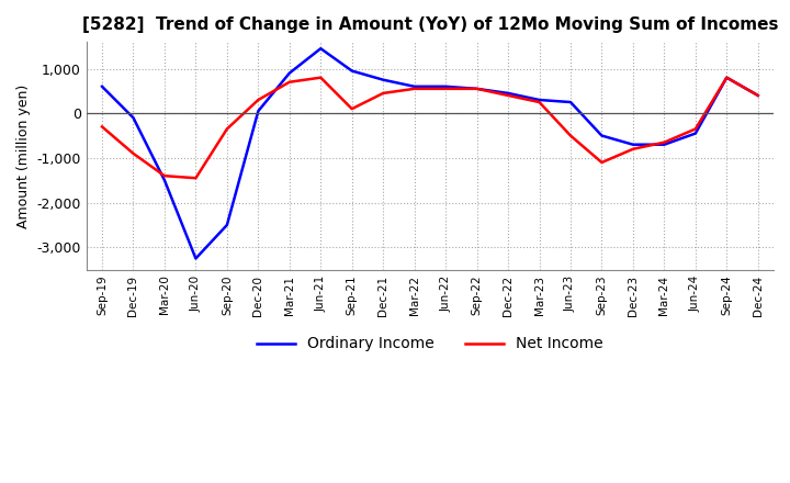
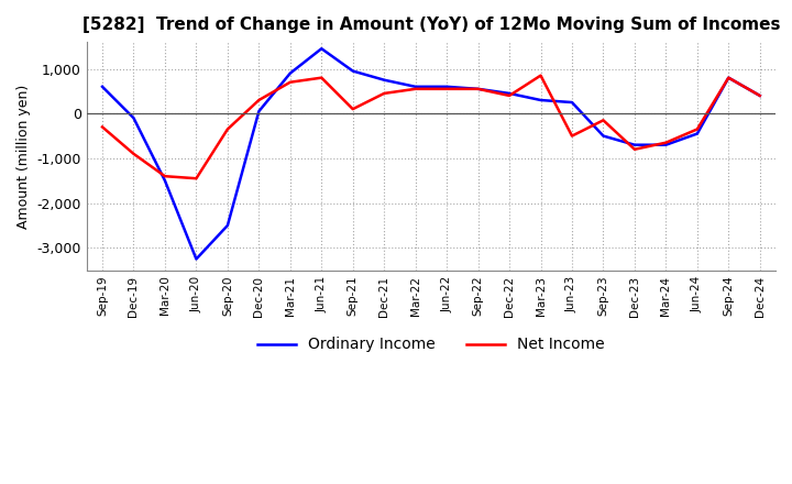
Net Income/Mar-23: 250 -> 850
Net Income/Sep-23: -1,100 -> -150
